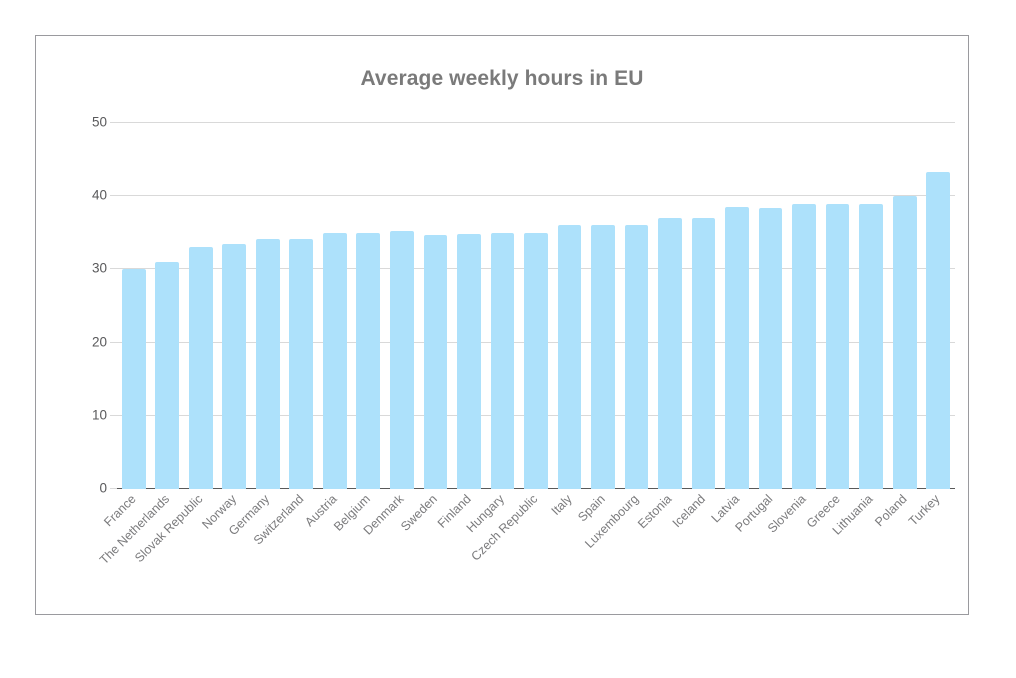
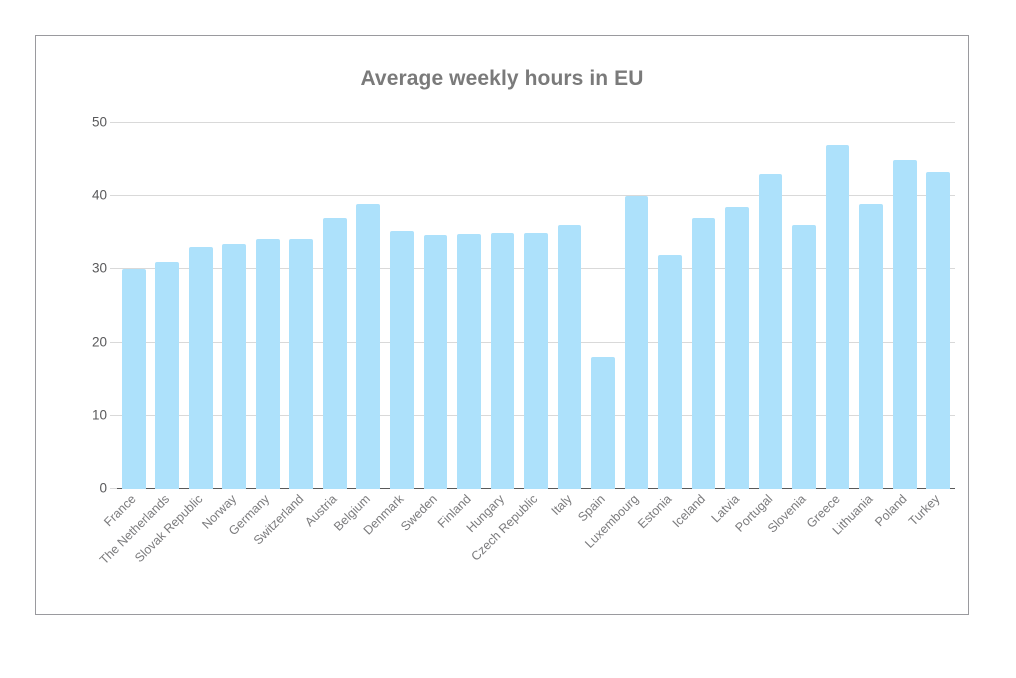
Austria: 35 -> 37
Belgium: 35 -> 39
Spain: 36 -> 18
Luxembourg: 36 -> 40
Estonia: 37 -> 32
Portugal: 38 -> 43
Slovenia: 39 -> 36
Greece: 39 -> 47
Poland: 40 -> 45
